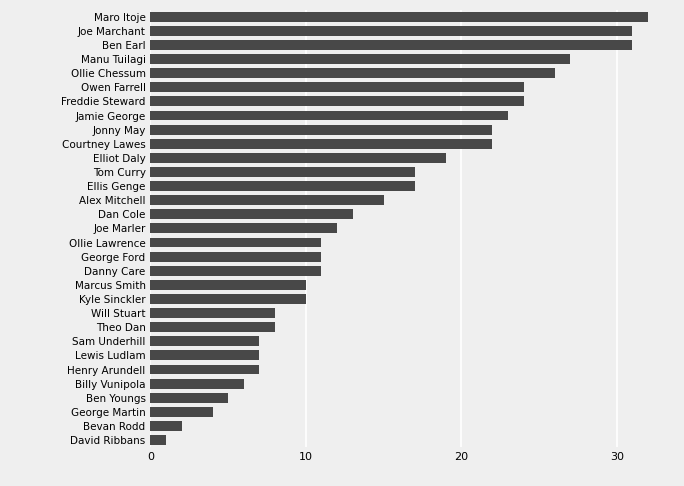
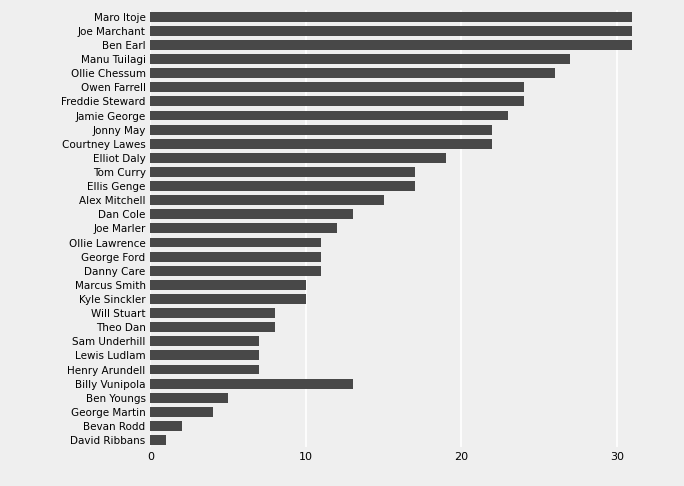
Maro Itoje: 32 -> 31
Billy Vunipola: 6 -> 13
